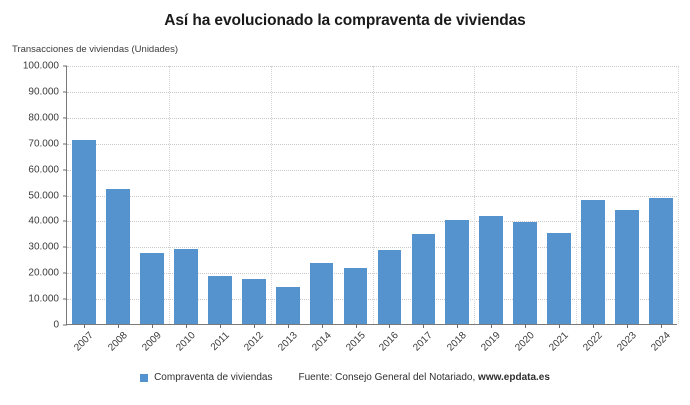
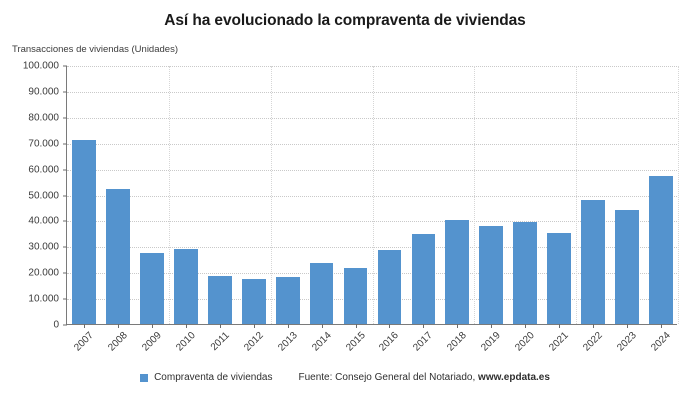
2013: 14000 -> 18000
2019: 42000 -> 38000
2024: 49000 -> 57000
